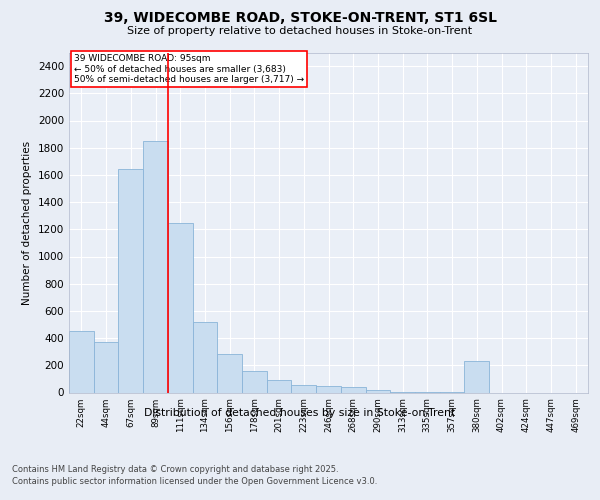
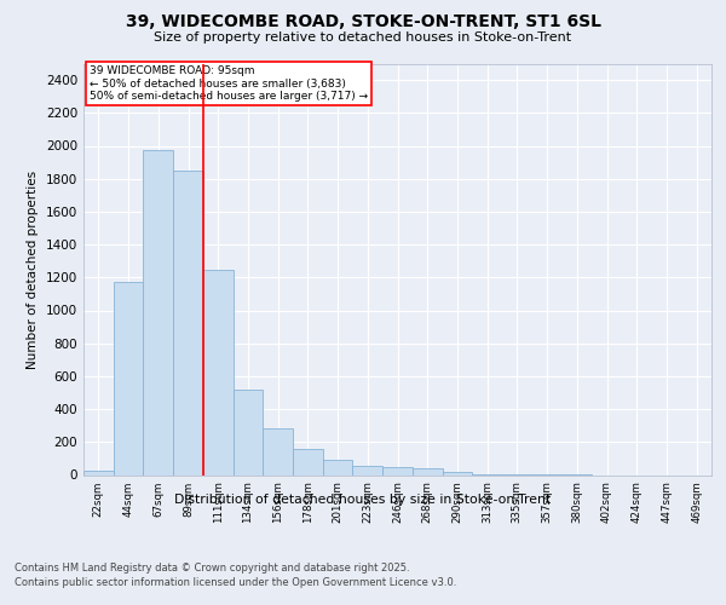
22sqm: 450 -> 20
44sqm: 370 -> 1180
67sqm: 1640 -> 1980
380sqm: 230 -> 0
